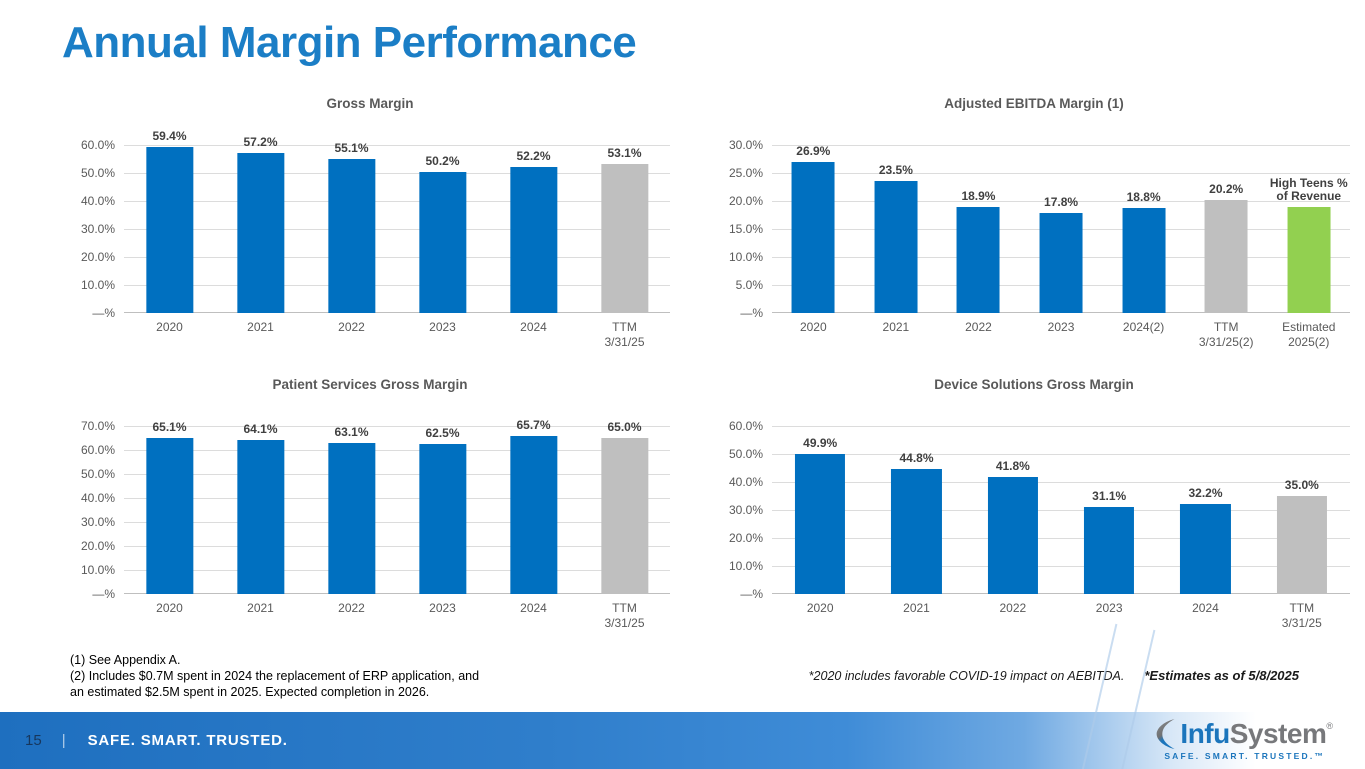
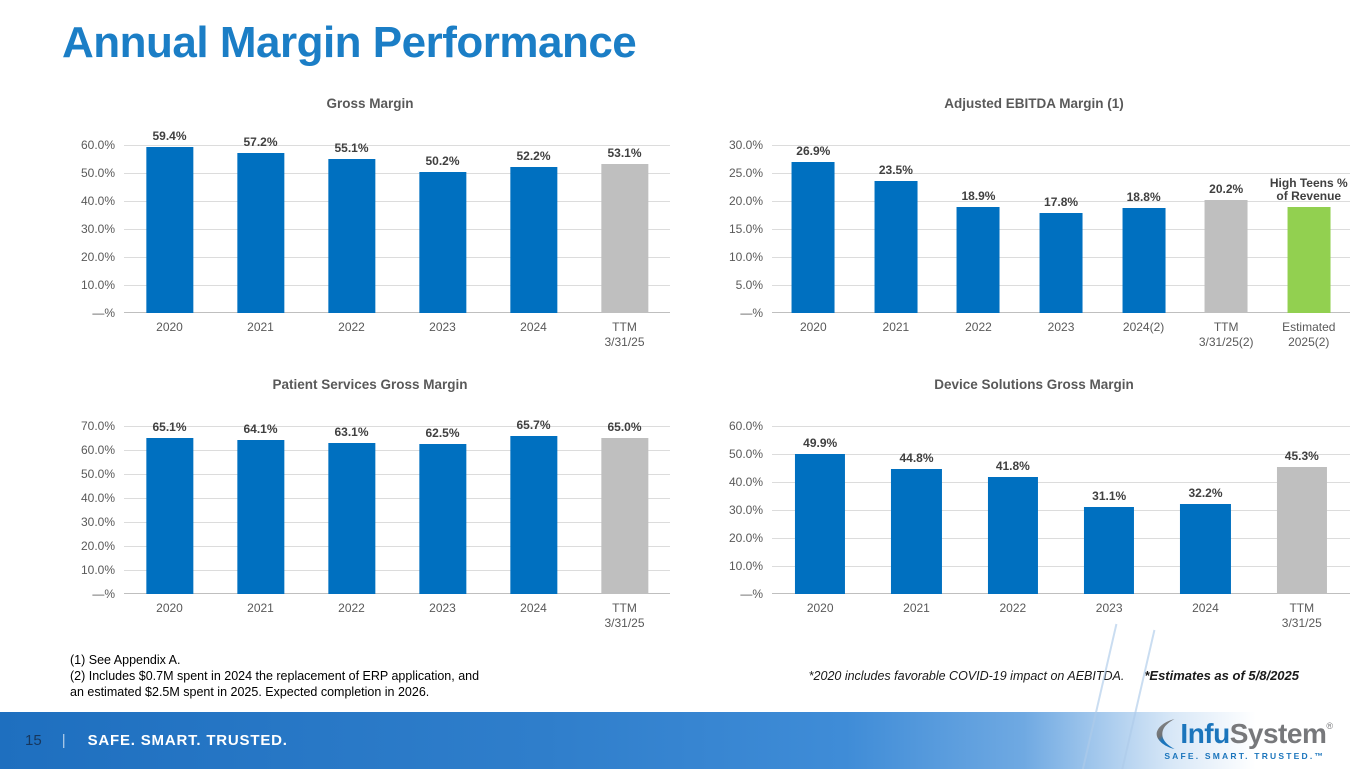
Device Solutions Gross Margin/TTM 3/31/25: 35.0% -> 45.3%
